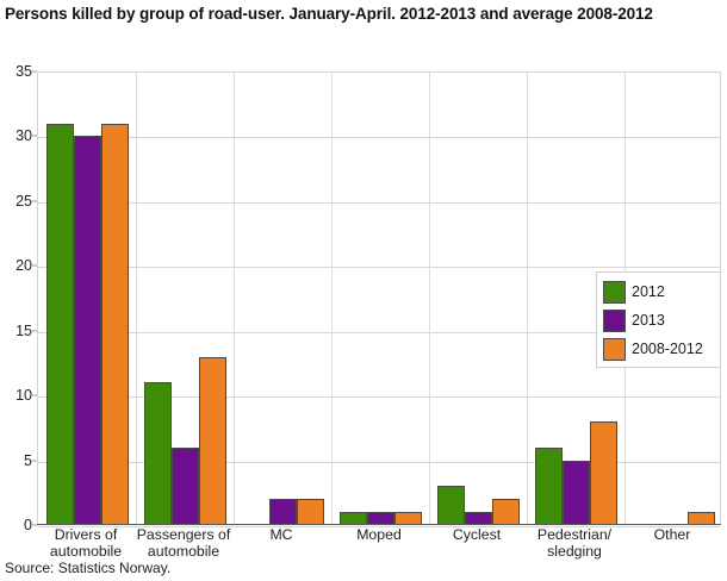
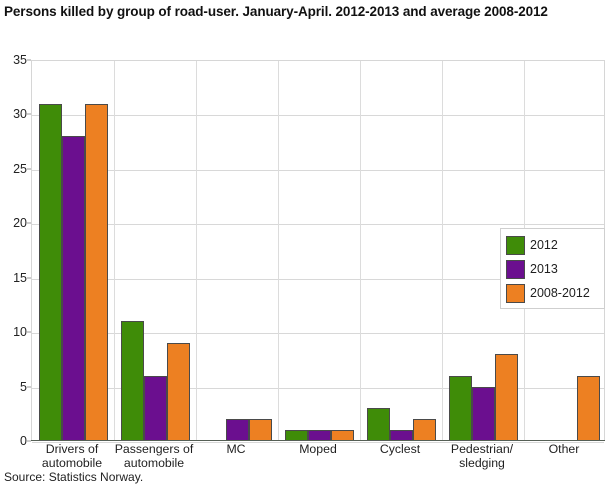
2013/Drivers of automobile: 30 -> 28
2008-2012/Passengers of automobile: 13 -> 9
2008-2012/Other: 1 -> 6
